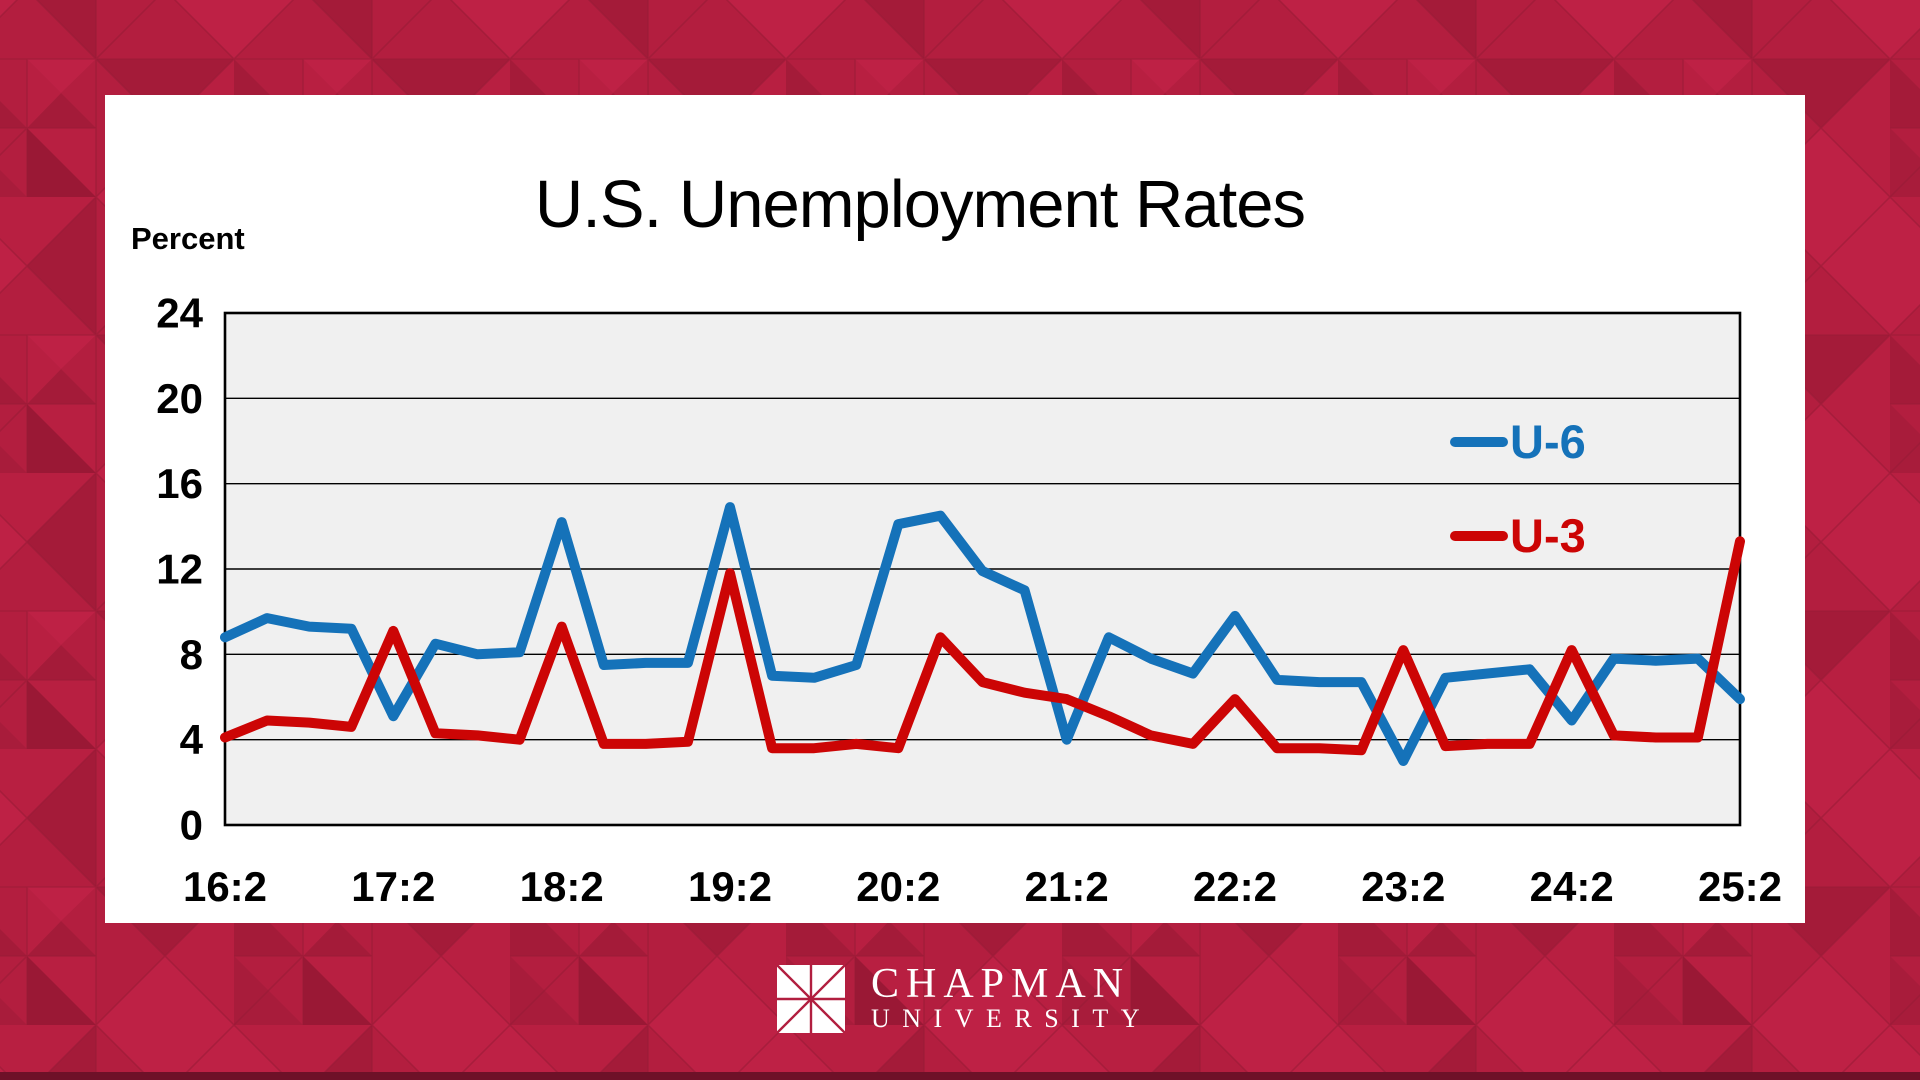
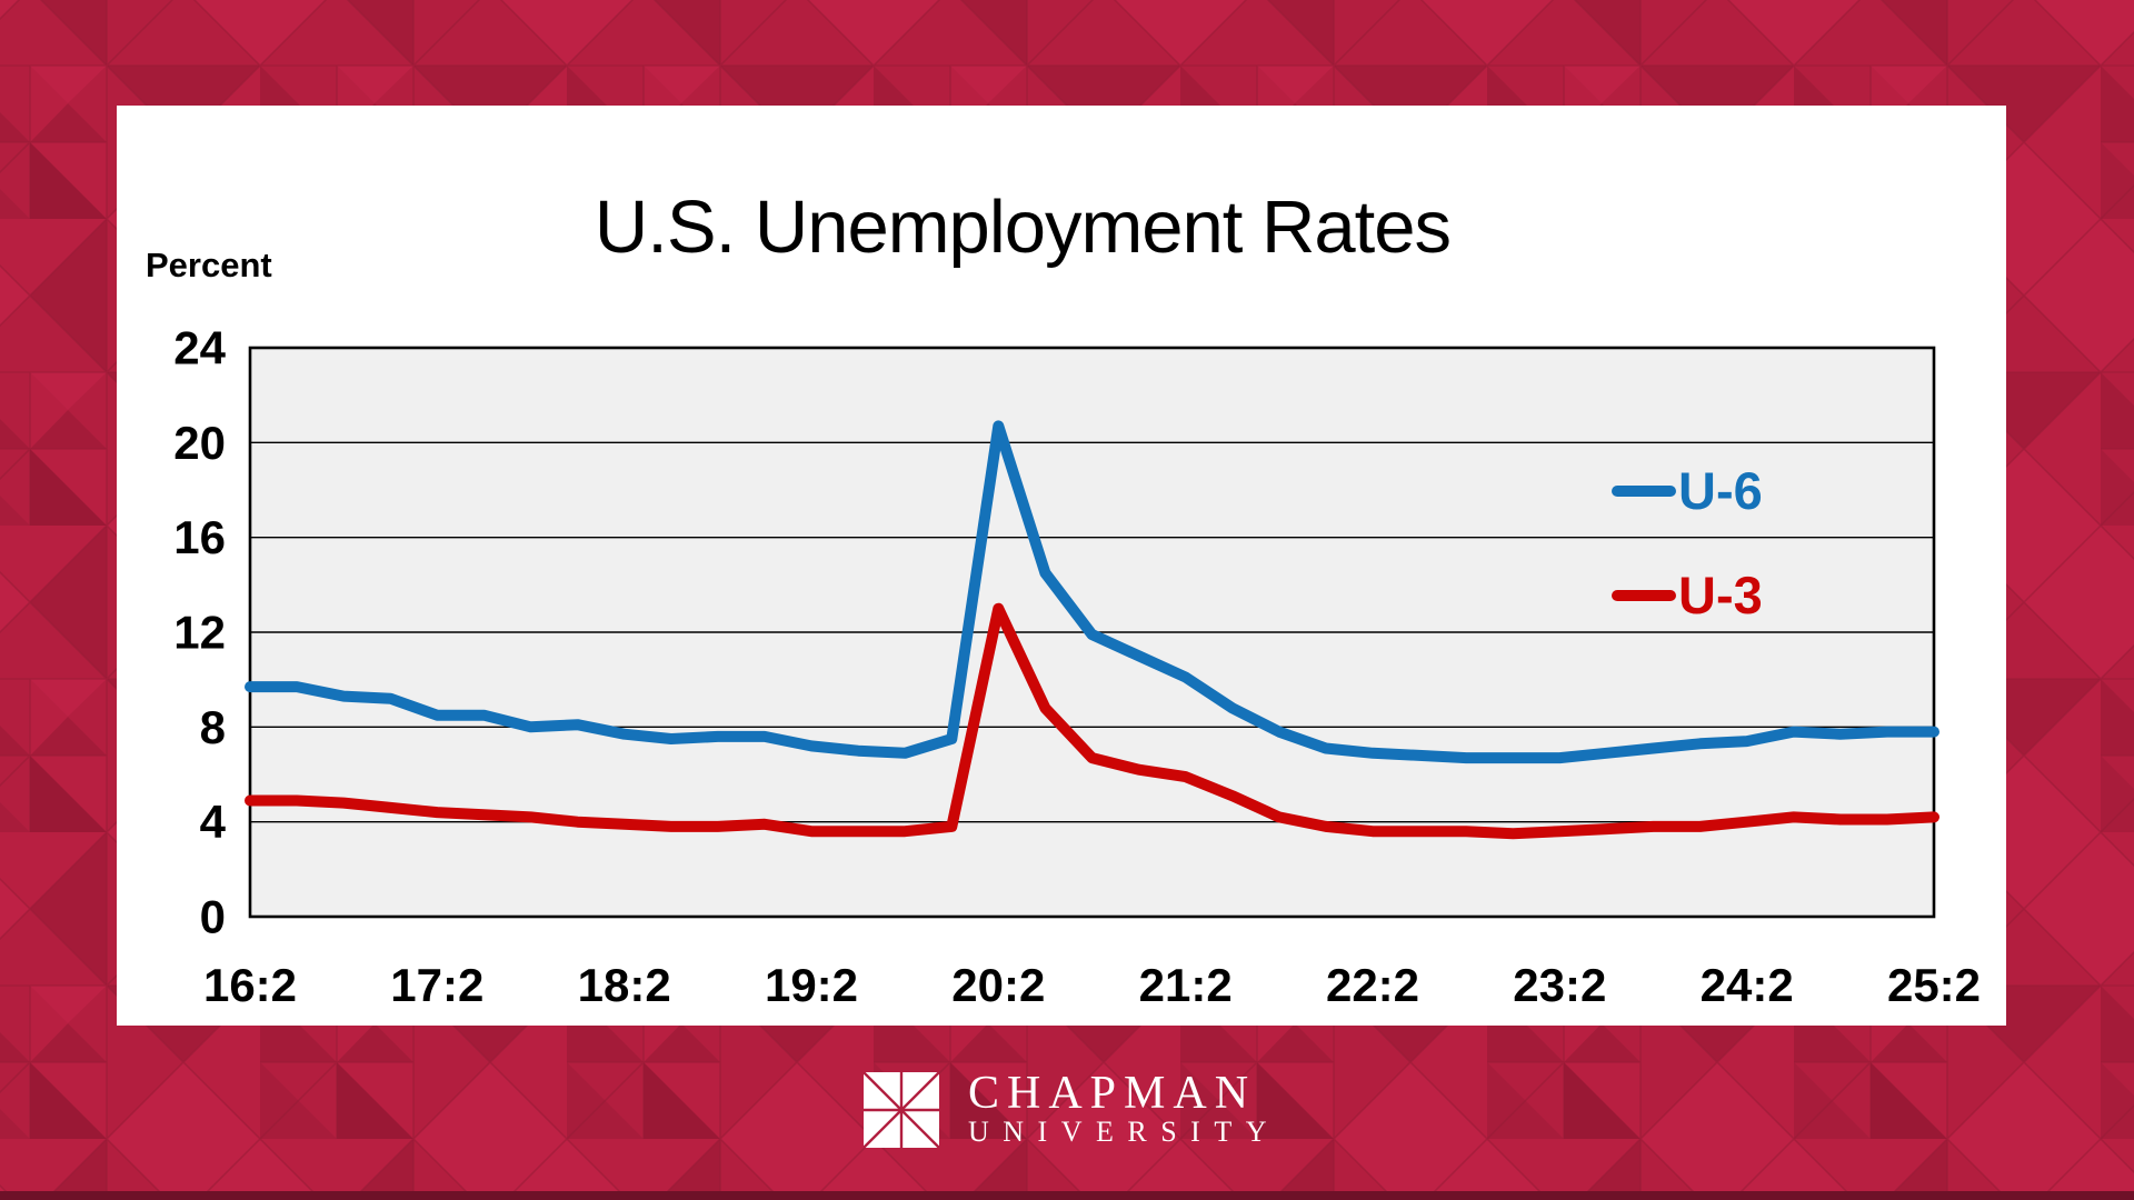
U-6/16:2: 8.8 -> 9.7
U-3/16:2: 4.1 -> 4.9
U-6/17:2: 5.1 -> 8.5
U-3/17:2: 9.1 -> 4.4
U-6/18:2: 14.2 -> 7.7
U-3/18:2: 9.3 -> 3.9
U-6/19:2: 14.9 -> 7.2
U-3/19:2: 11.8 -> 3.6
U-6/20:2: 14.1 -> 20.7
U-3/20:2: 3.6 -> 13.0
U-6/21:2: 4.0 -> 10.1
U-6/22:2: 9.8 -> 6.9
U-3/22:2: 5.9 -> 3.6
U-6/23:2: 3.0 -> 6.7
U-3/23:2: 8.2 -> 3.6
U-6/24:2: 4.9 -> 7.4
U-3/24:2: 8.2 -> 4.0
U-6/25:2: 5.9 -> 7.8
U-3/25:2: 13.3 -> 4.2
